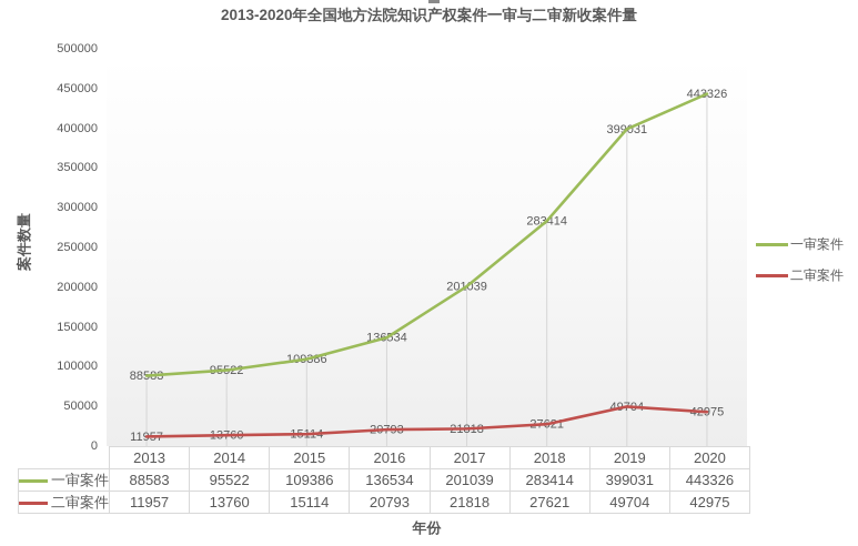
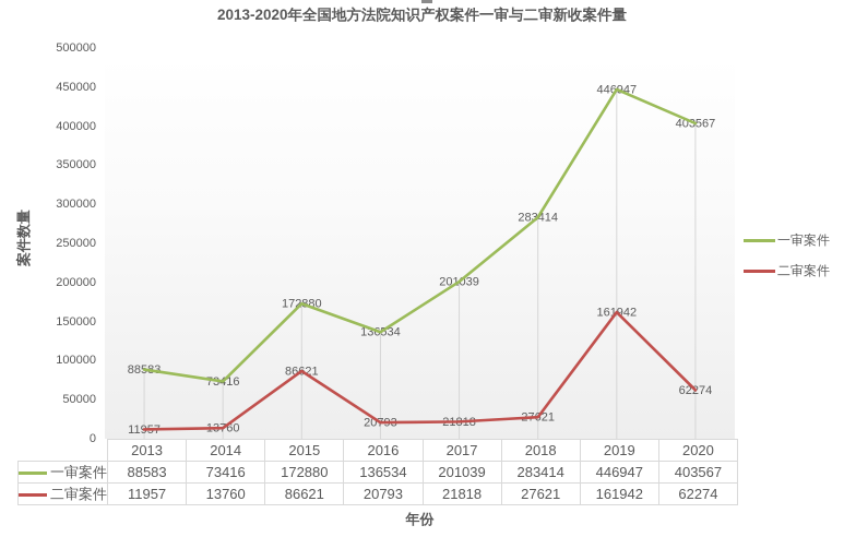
一审案件/2014: 95522 -> 73416
二审案件/2015: 15114 -> 86621
一审案件/2015: 109386 -> 172880
二审案件/2019: 49704 -> 161942
一审案件/2019: 399031 -> 446947
二审案件/2020: 42975 -> 62274
一审案件/2020: 443326 -> 403567
